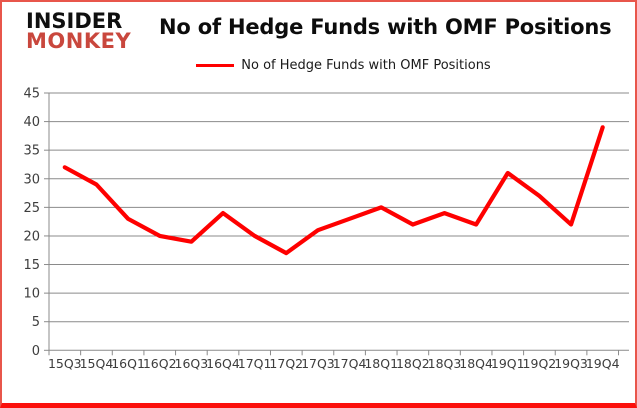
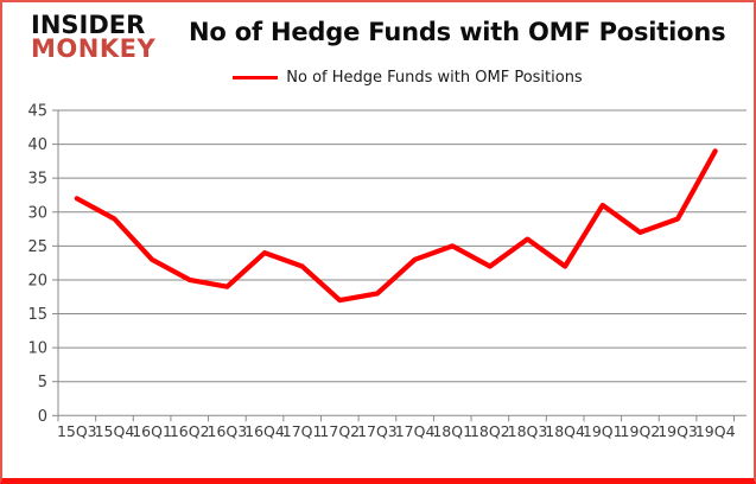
17Q1: 20 -> 22
17Q3: 21 -> 18
18Q3: 24 -> 26
19Q3: 22 -> 29
